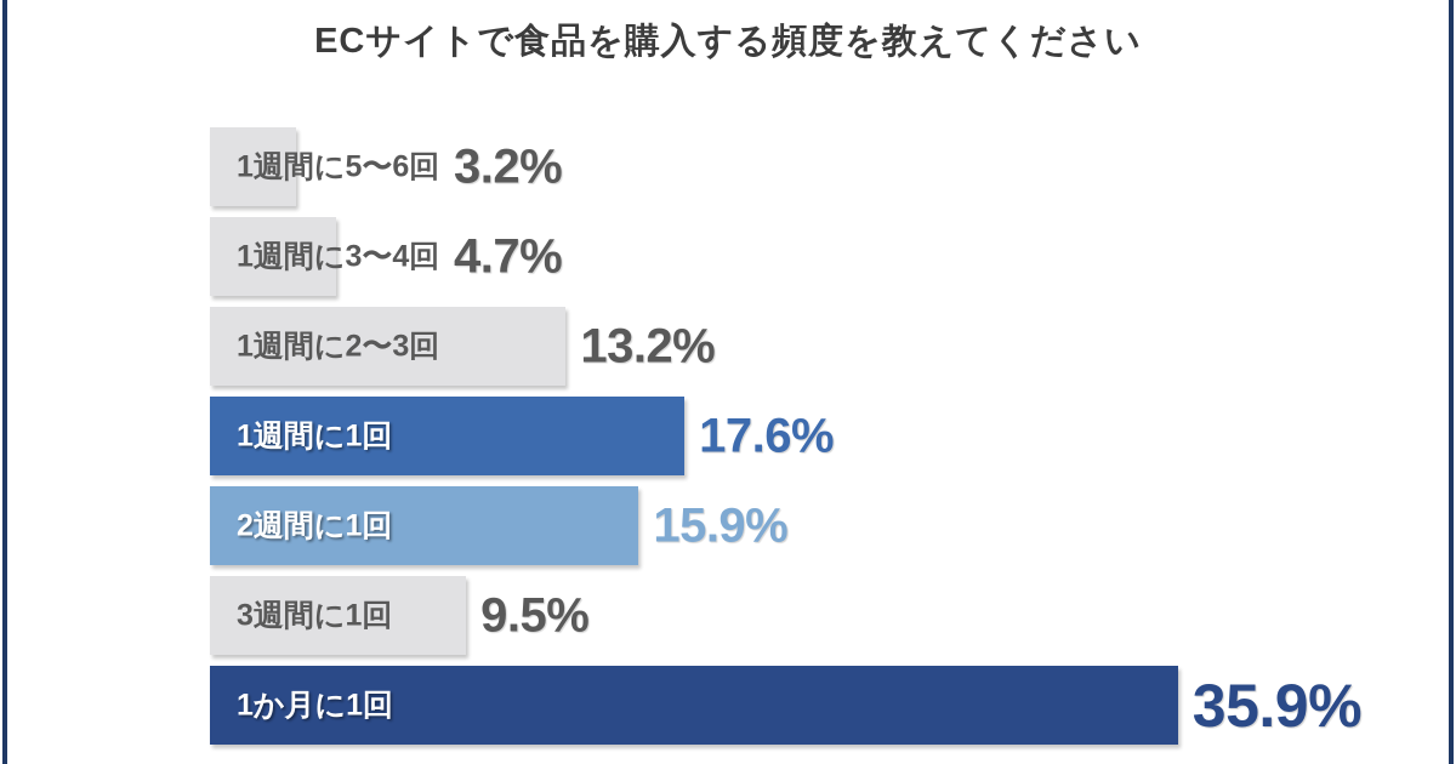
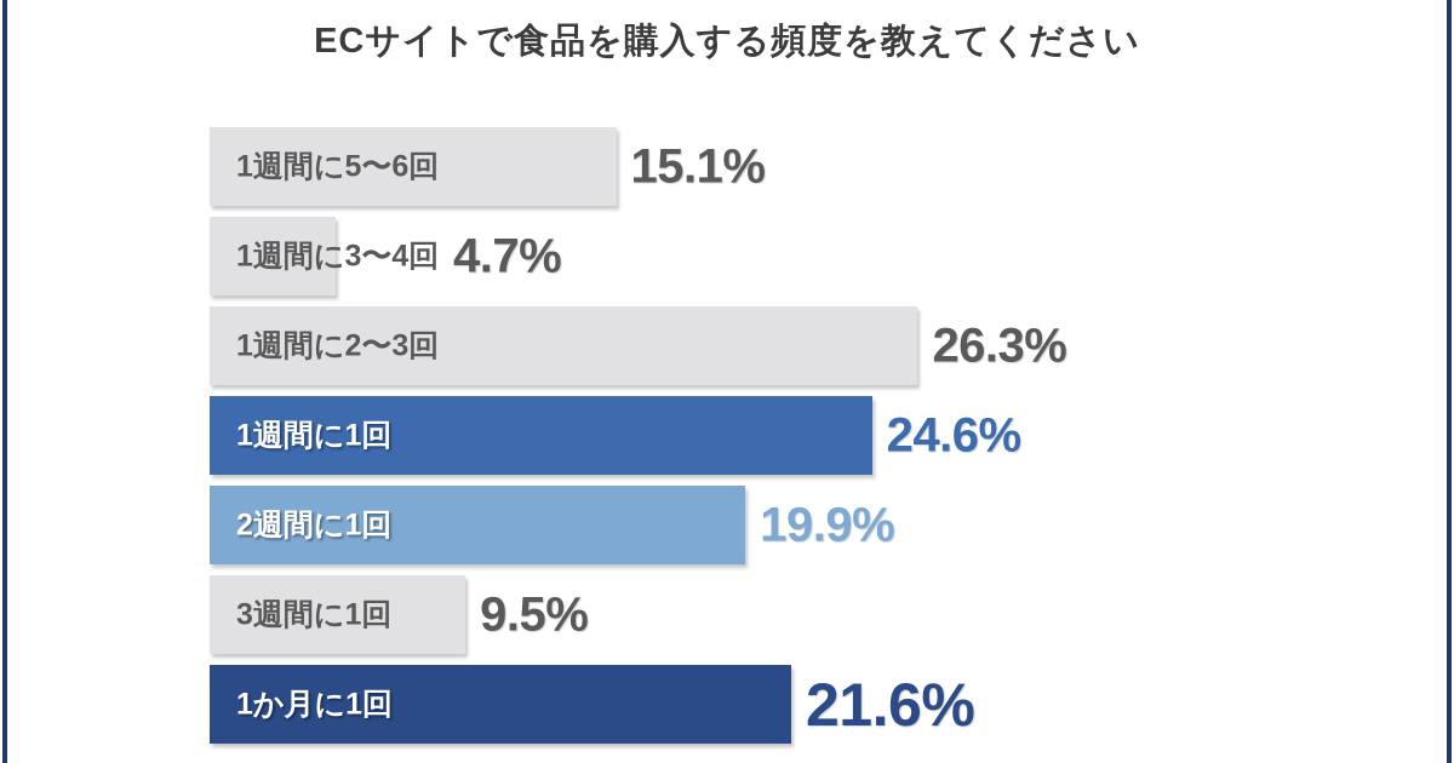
1週間に5〜6回: 3.2% -> 15.1%
1週間に2〜3回: 13.2% -> 26.3%
1週間に1回: 17.6% -> 24.6%
2週間に1回: 15.9% -> 19.9%
1か月に1回: 35.9% -> 21.6%
